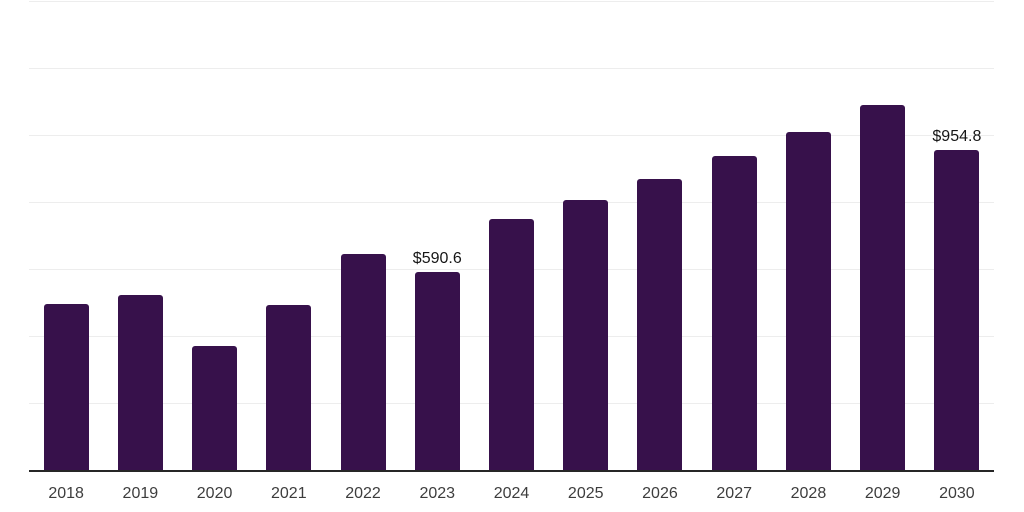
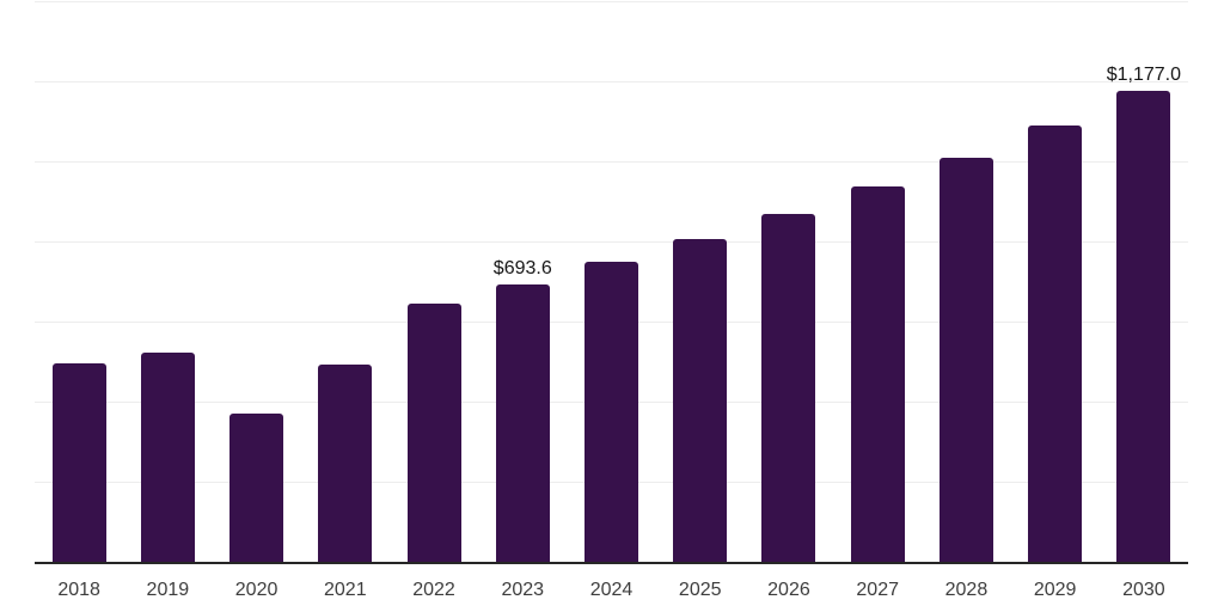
2023: $590.6 -> $693.6
2030: $954.8 -> $1,177.0
